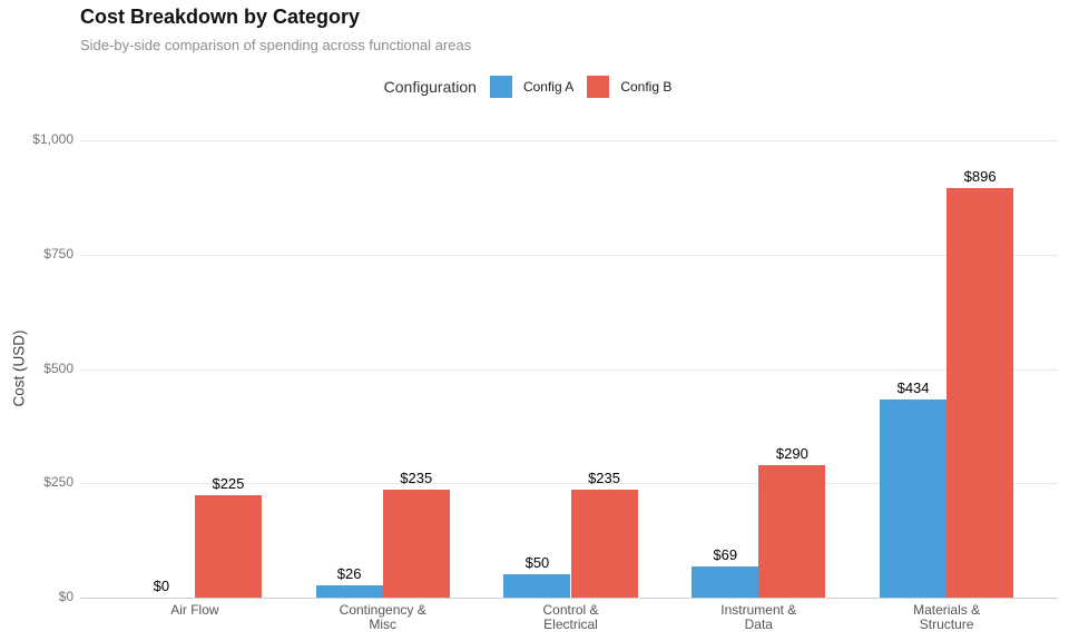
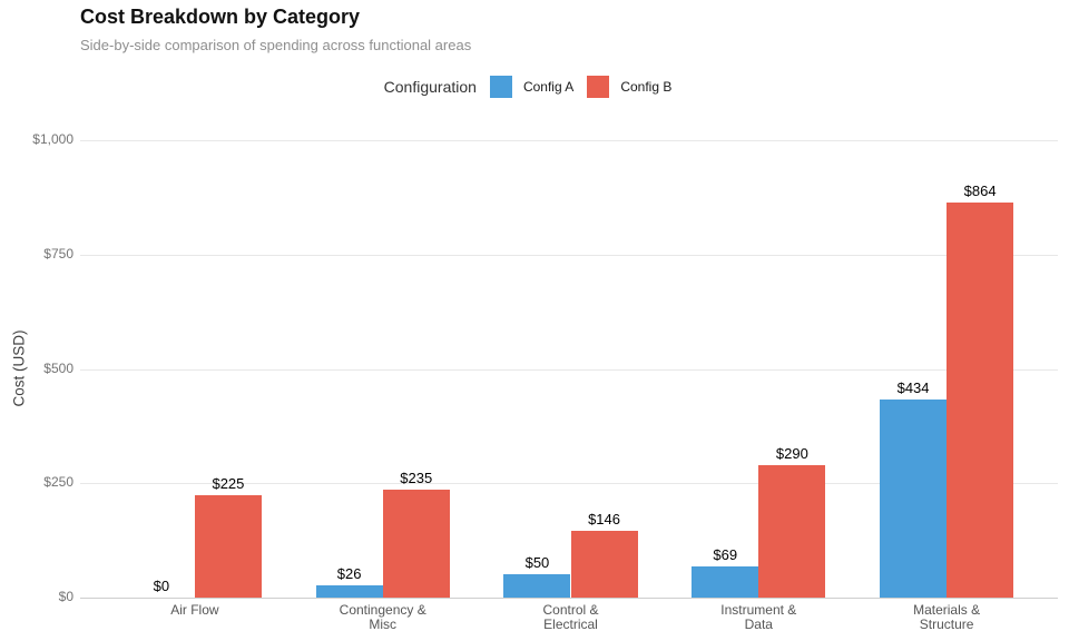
Config B/Control & Electrical: $235 -> $146
Config B/Materials & Structure: $896 -> $864
